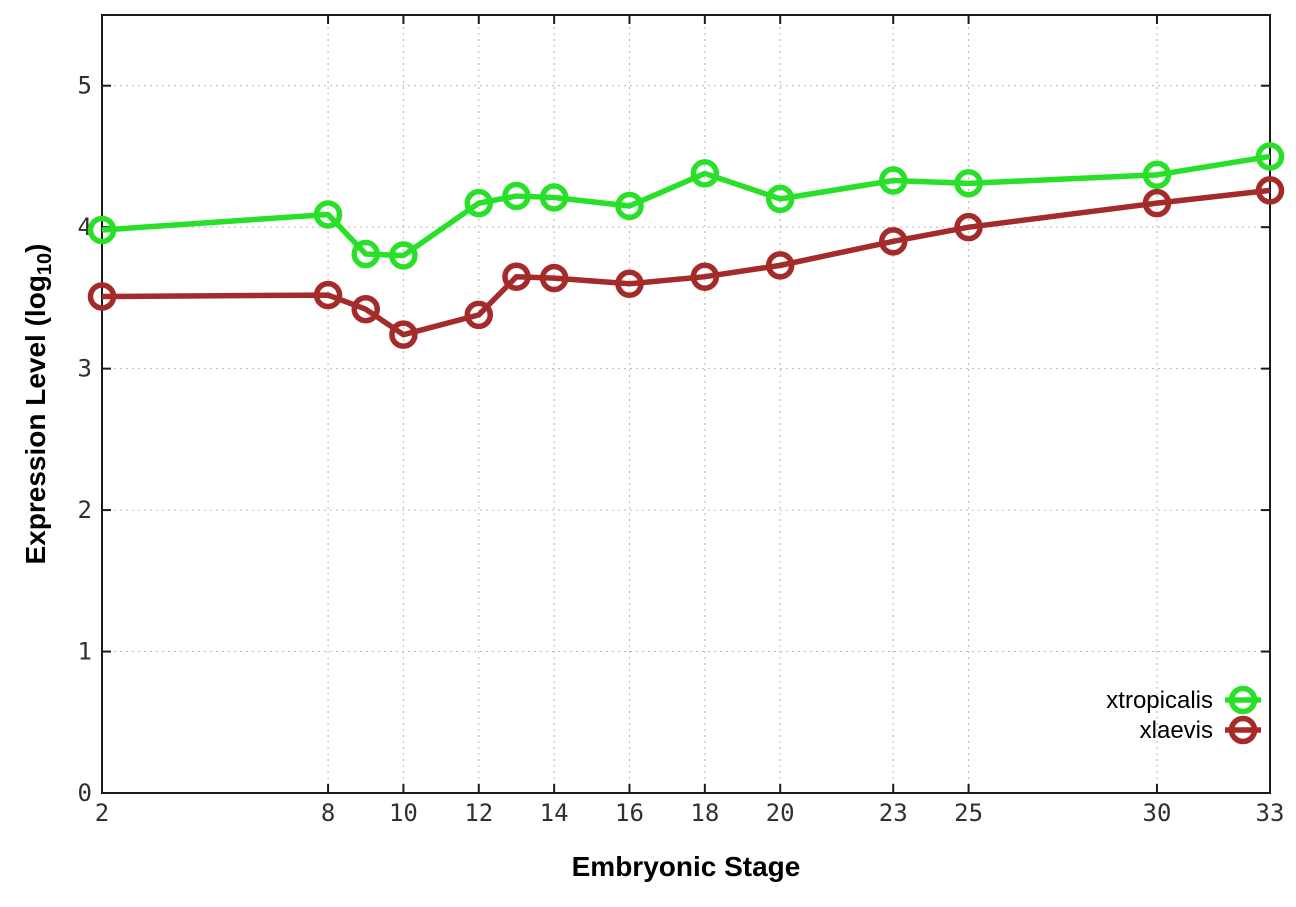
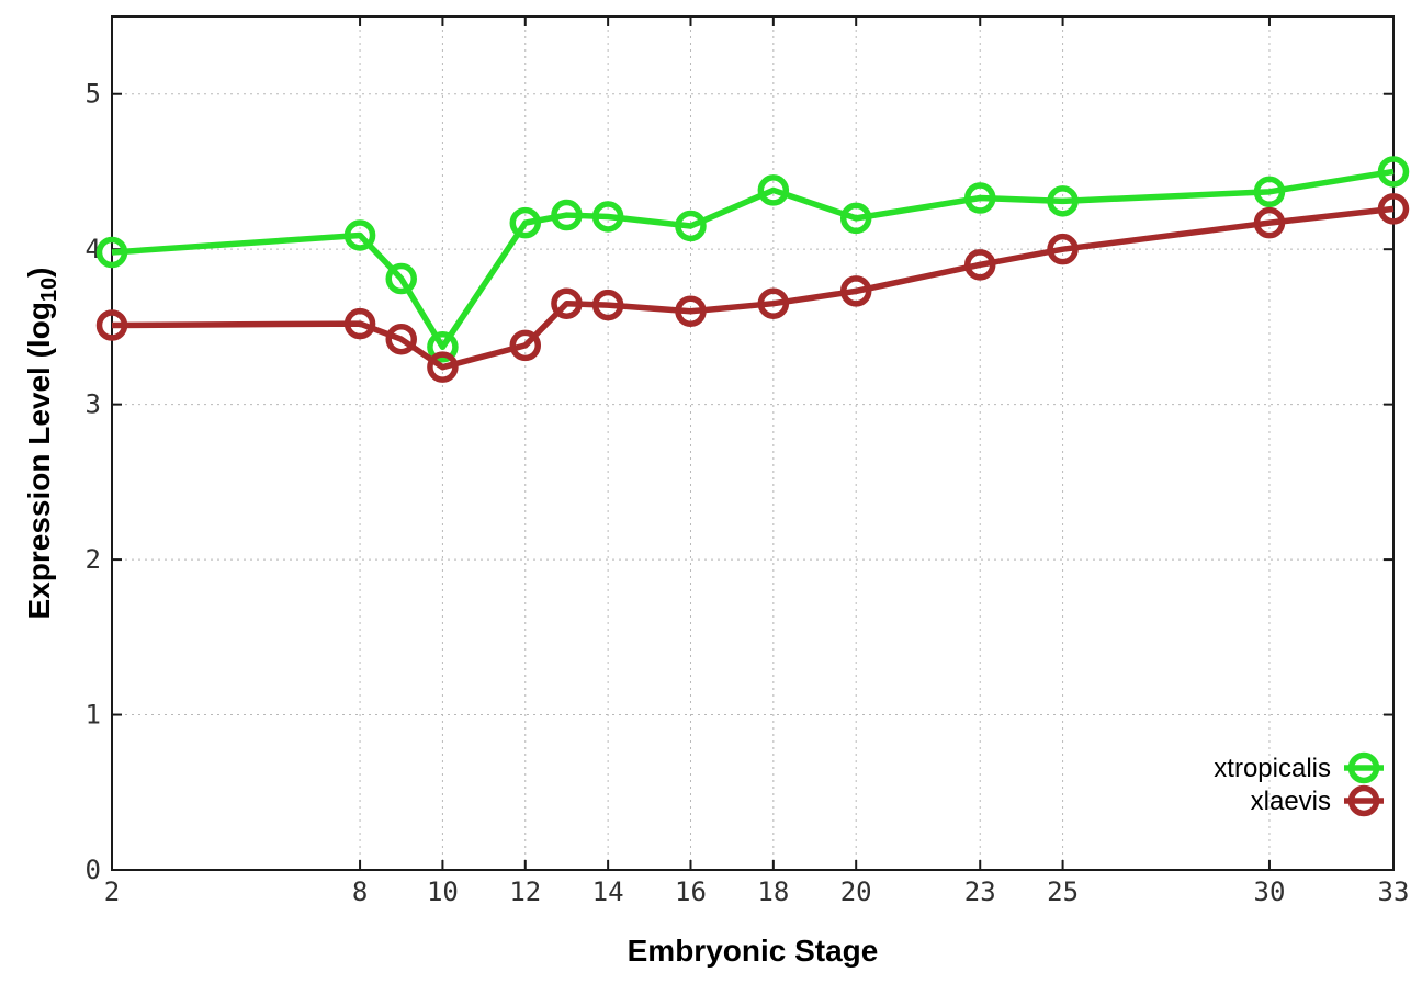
xtropicalis/10: 3.80 -> 3.37
